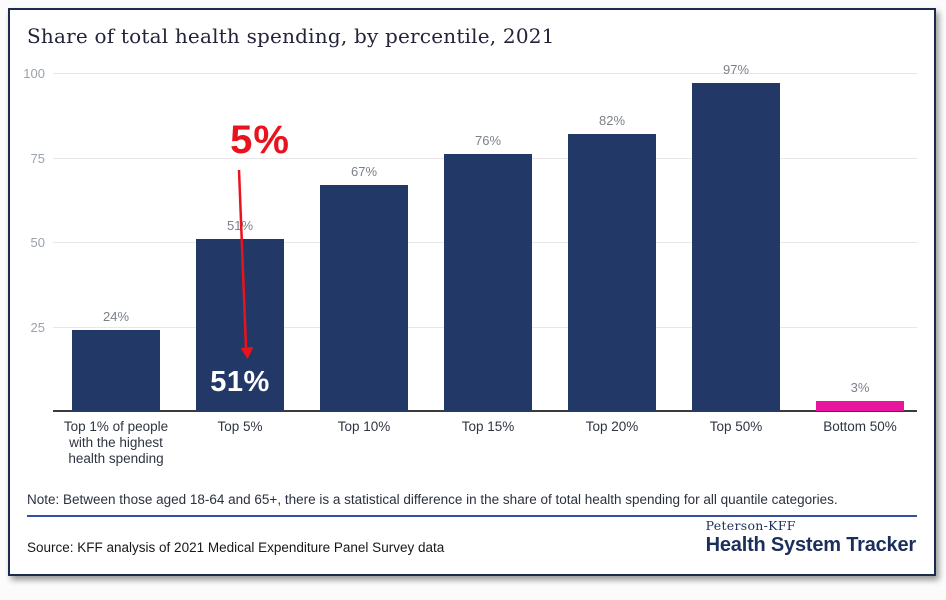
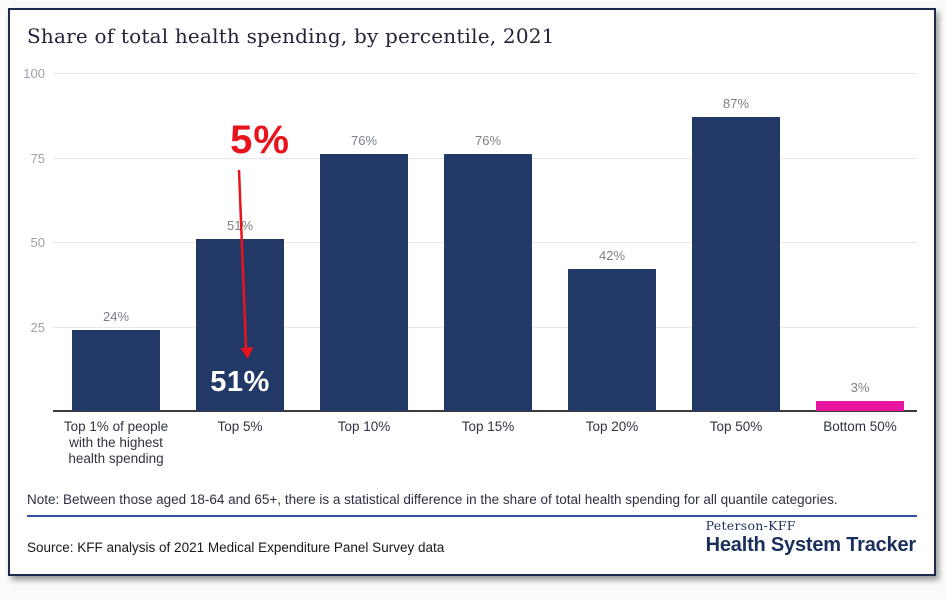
Top 10%: 67% -> 76%
Top 20%: 82% -> 42%
Top 50%: 97% -> 87%
